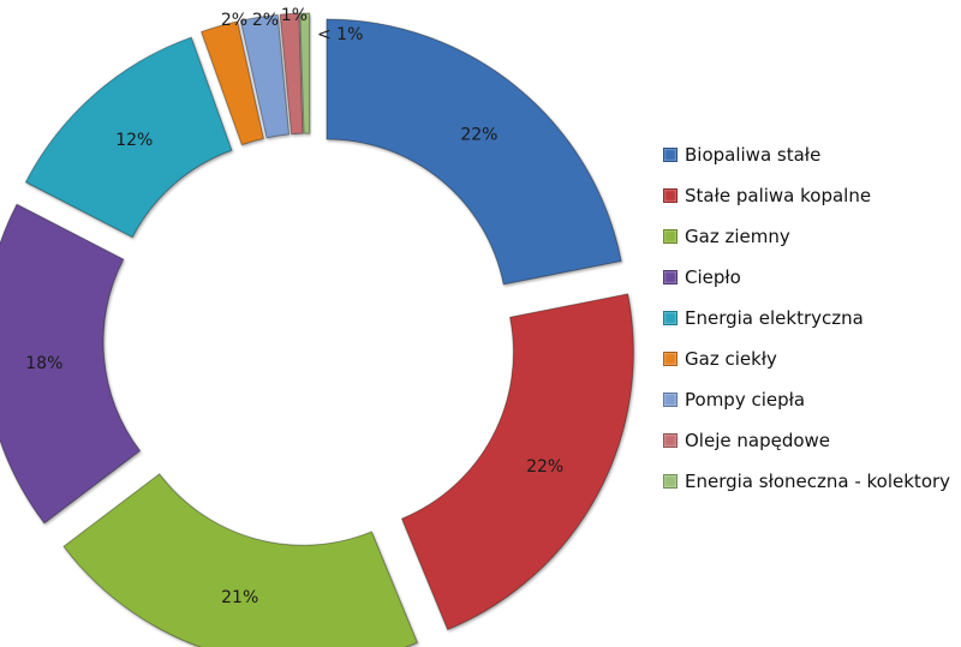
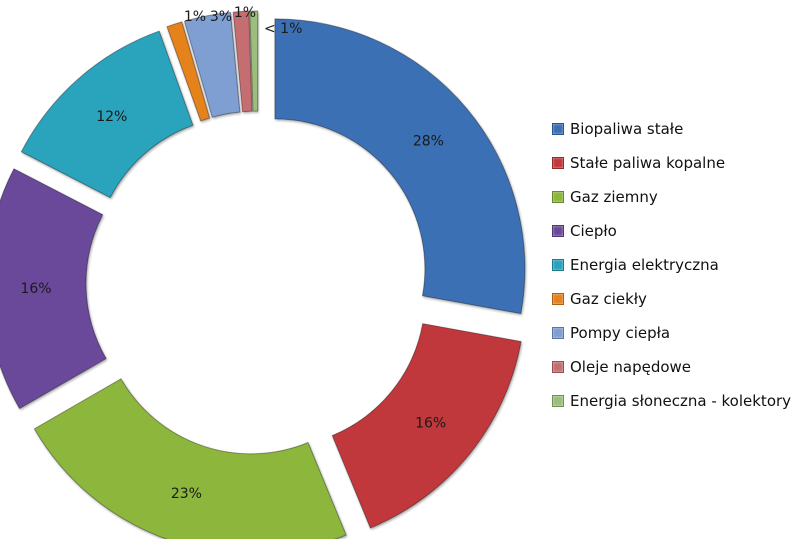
Biopaliwa stałe: 22% -> 28%
Stałe paliwa kopalne: 22% -> 16%
Gaz ziemny: 21% -> 23%
Ciepło: 18% -> 16%
Gaz ciekły: 2% -> 1%
Pompy ciepła: 2% -> 3%
